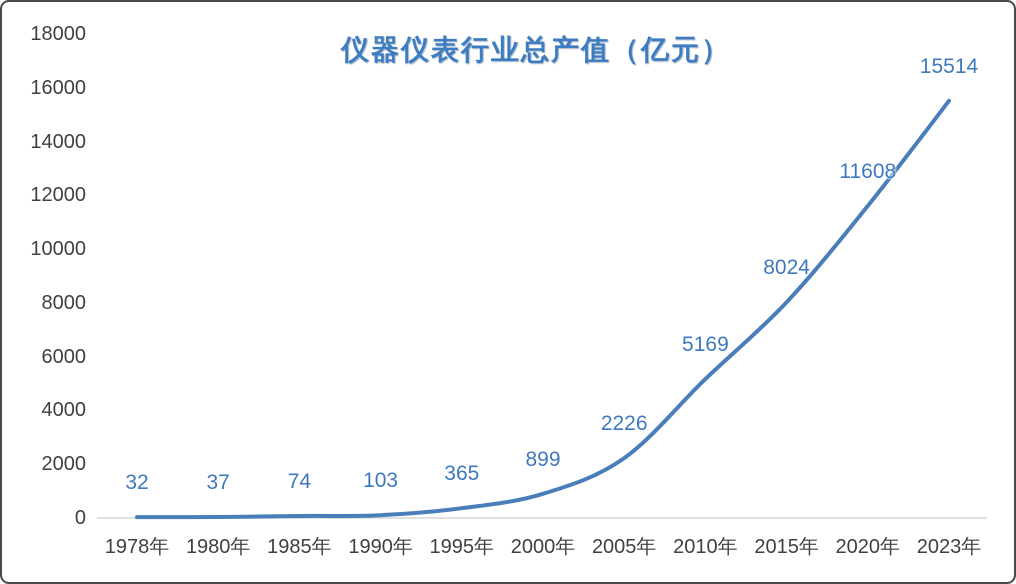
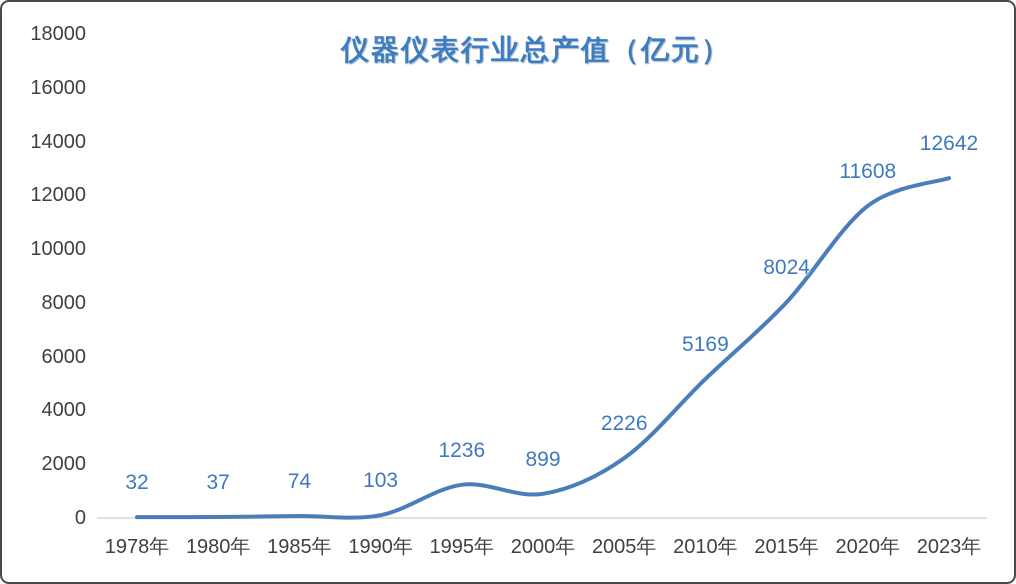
1995年: 365 -> 1236
2023年: 15514 -> 12642
